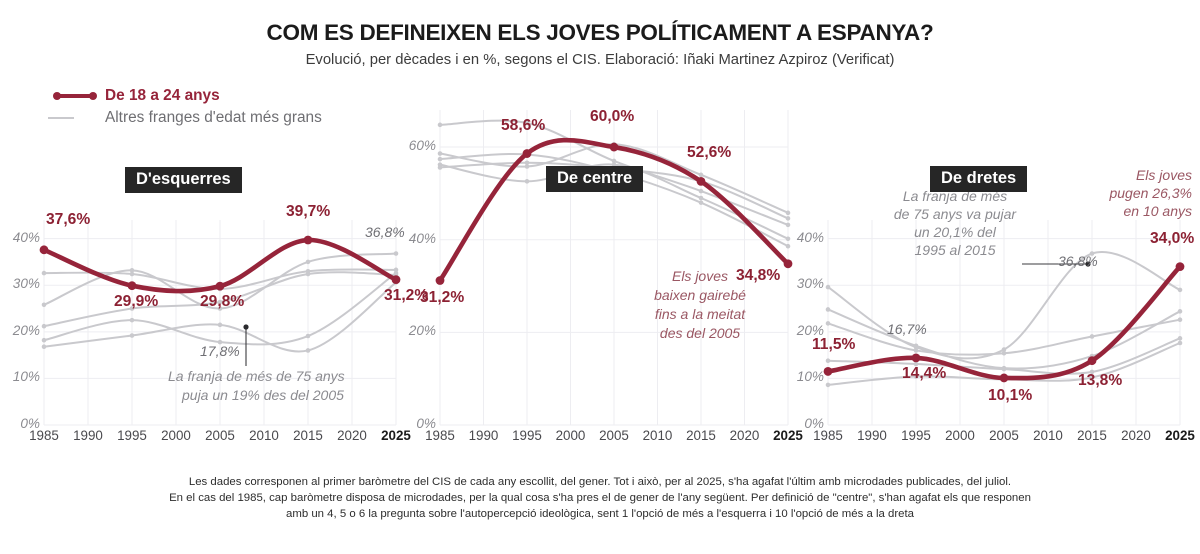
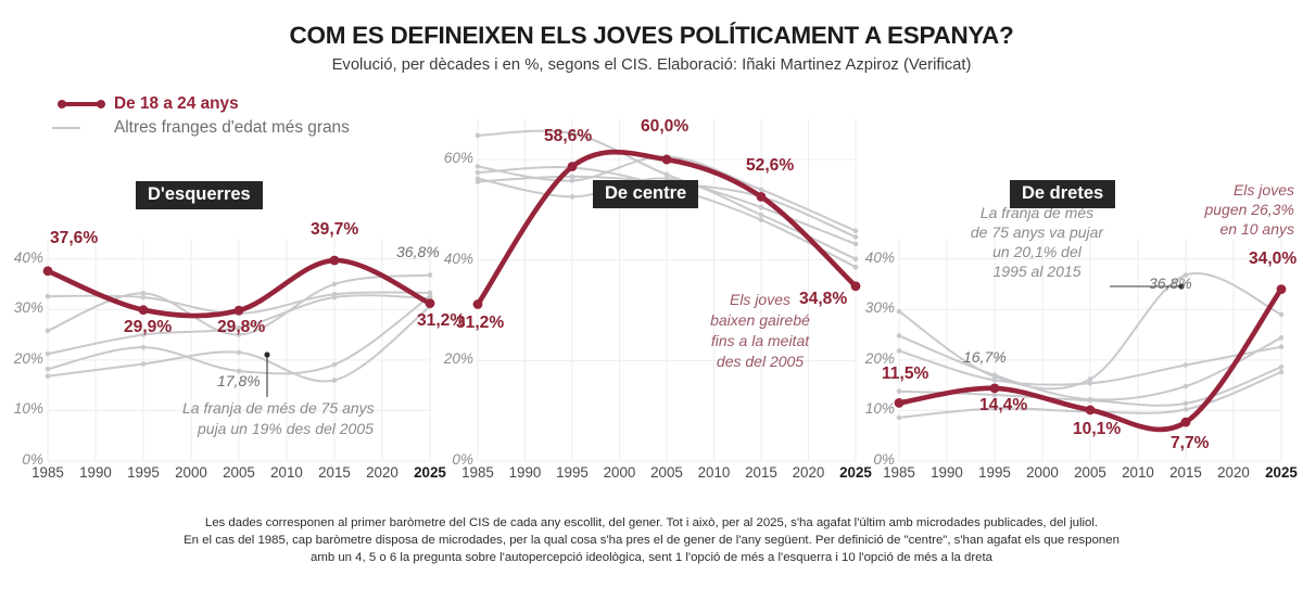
De dretes/De 18 a 24 anys/2015: 13,8% -> 7,7%
